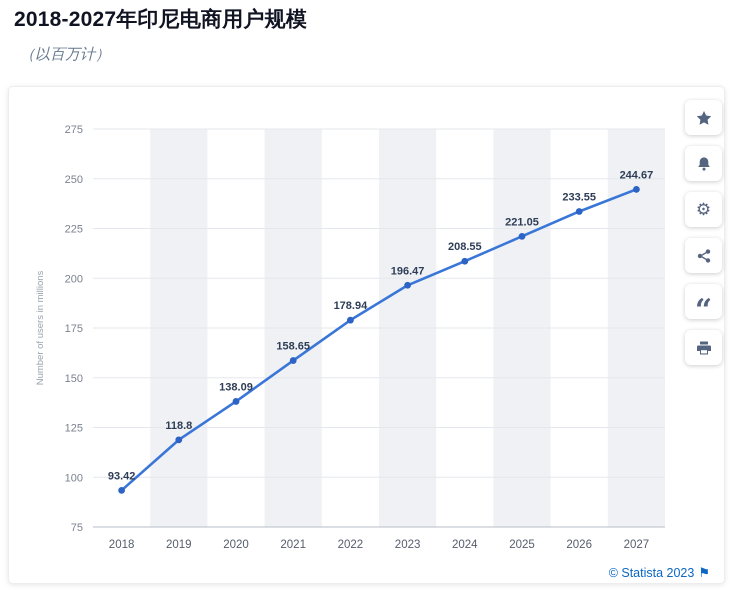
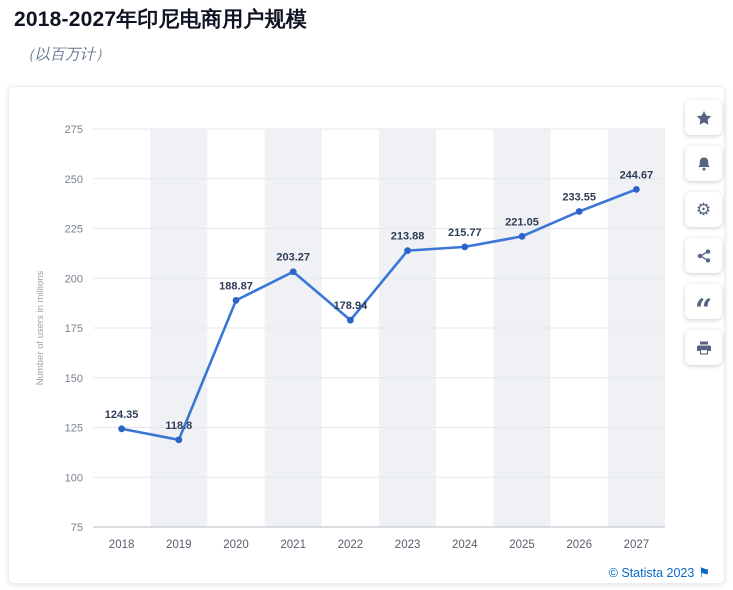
2018: 93.42 -> 124.35
2020: 138.09 -> 188.87
2021: 158.65 -> 203.27
2023: 196.47 -> 213.88
2024: 208.55 -> 215.77
